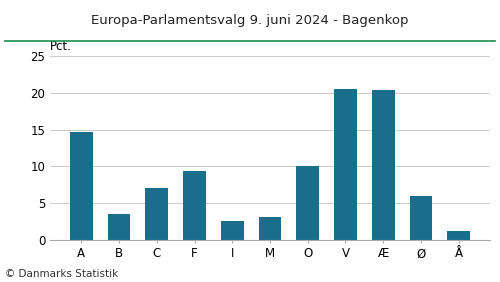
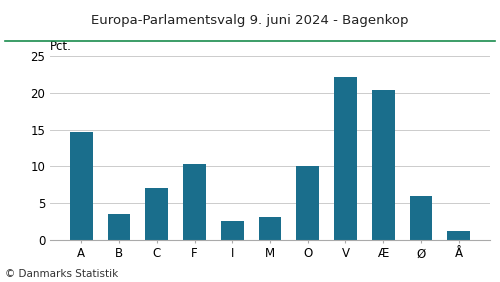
F: 9.4 -> 10.3
V: 20.6 -> 22.2
